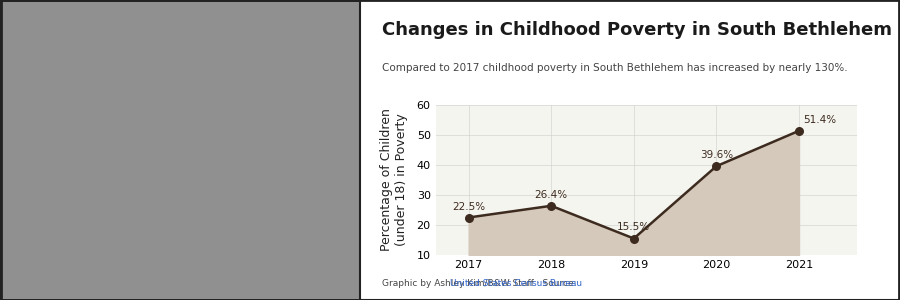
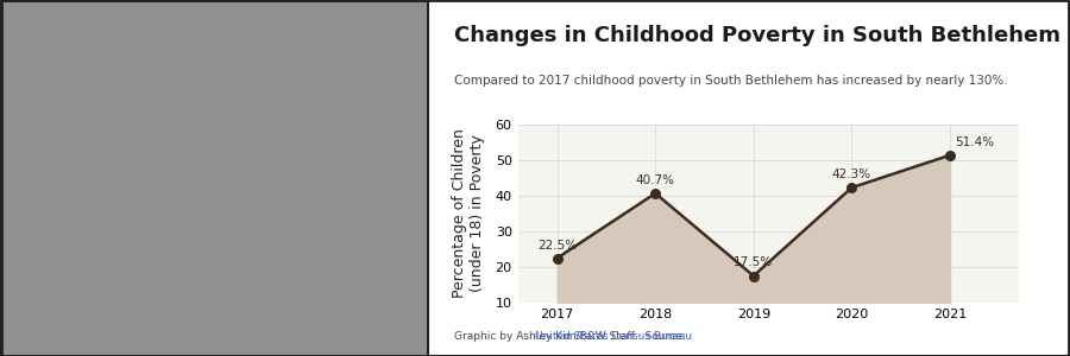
2018: 26.4% -> 40.7%
2019: 15.5% -> 17.5%
2020: 39.6% -> 42.3%
